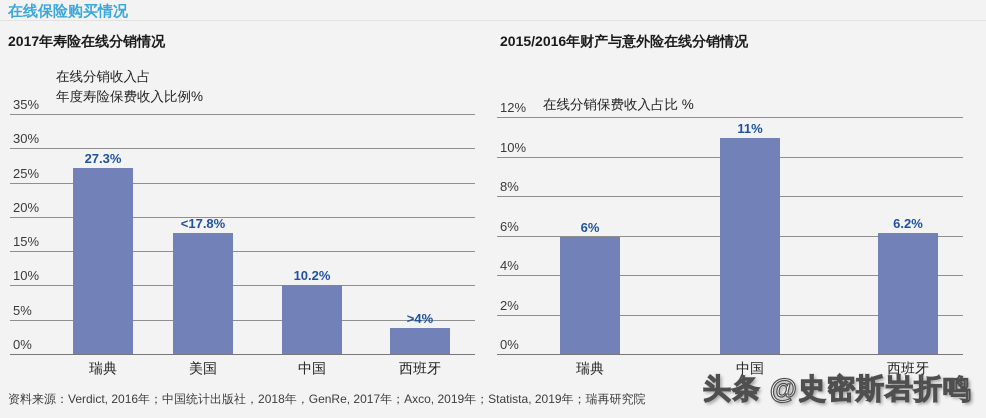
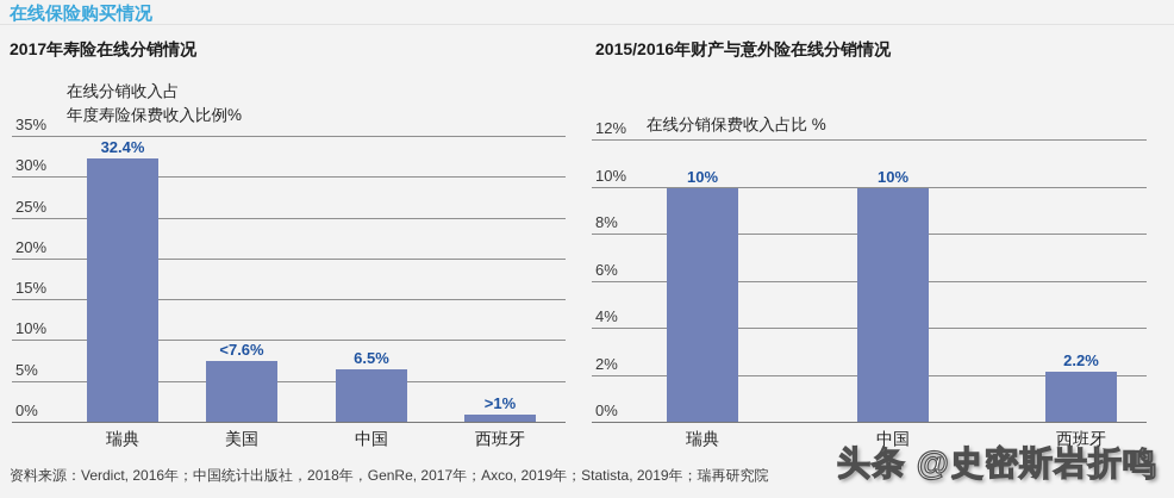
2017年寿险在线分销情况/瑞典: 27.3% -> 32.4%
2017年寿险在线分销情况/美国: 17.8 -> 7.6
2017年寿险在线分销情况/中国: 10.2% -> 6.5%
2017年寿险在线分销情况/西班牙: 4 -> 1
2015/2016年财产与意外险在线分销情况/瑞典: 6% -> 10%
2015/2016年财产与意外险在线分销情况/中国: 11% -> 10%
2015/2016年财产与意外险在线分销情况/西班牙: 6.2% -> 2.2%
